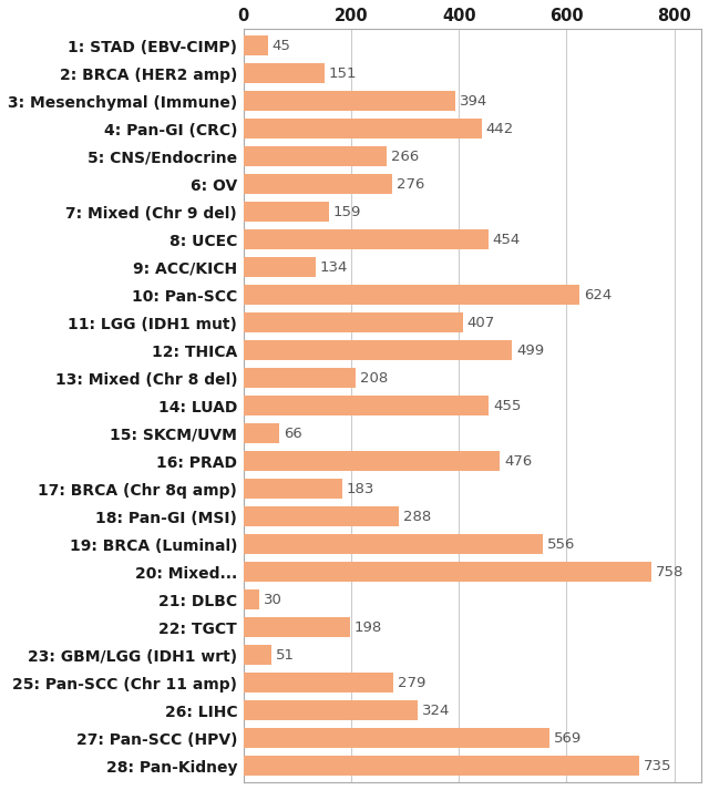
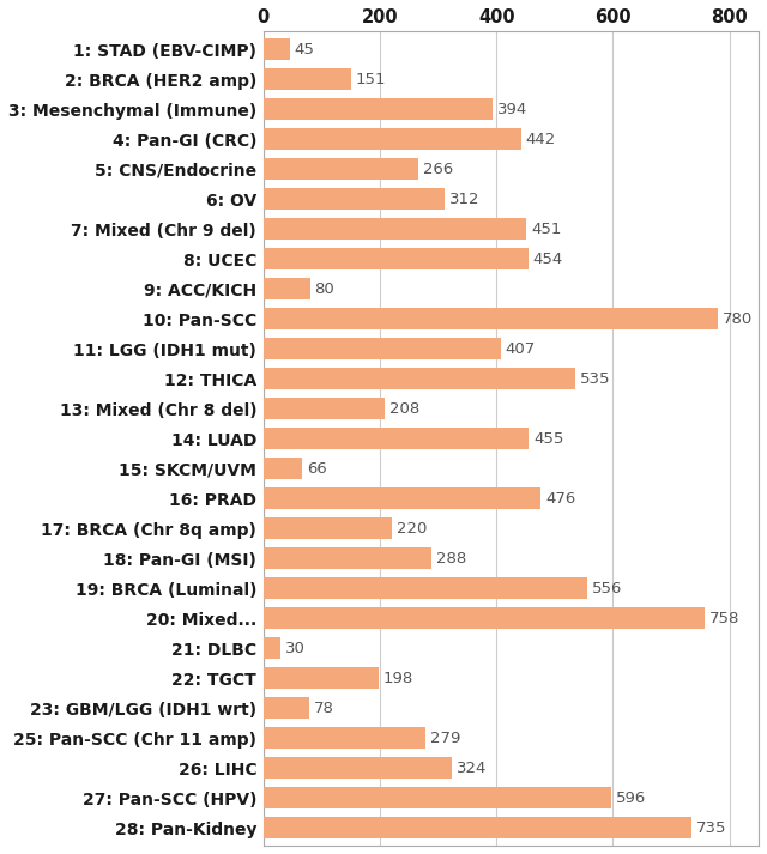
6: OV: 276 -> 312
7: Mixed (Chr 9 del): 159 -> 451
9: ACC/KICH: 134 -> 80
10: Pan-SCC: 624 -> 780
12: THICA: 499 -> 535
17: BRCA (Chr 8q amp): 183 -> 220
23: GBM/LGG (IDH1 wrt): 51 -> 78
27: Pan-SCC (HPV): 569 -> 596
